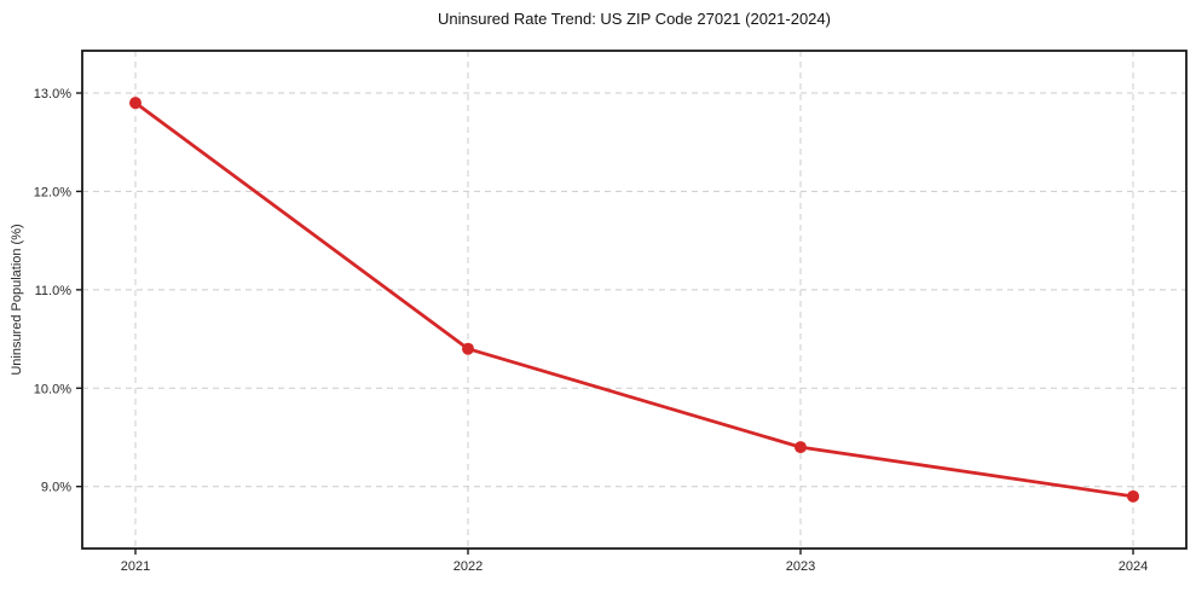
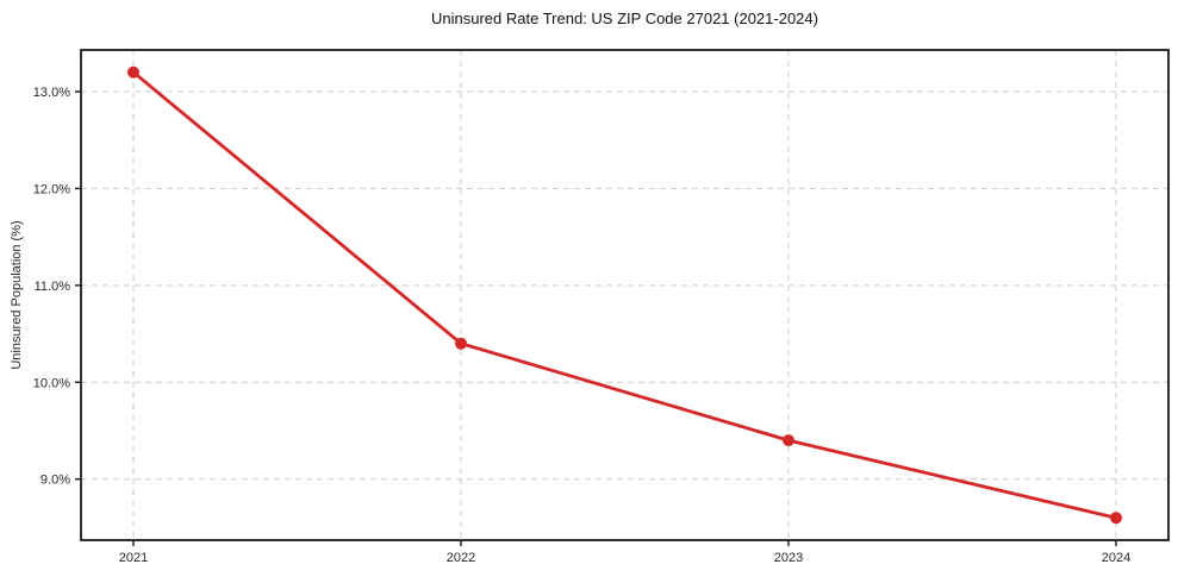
2021: 12.9% -> 13.2%
2024: 8.9% -> 8.6%
